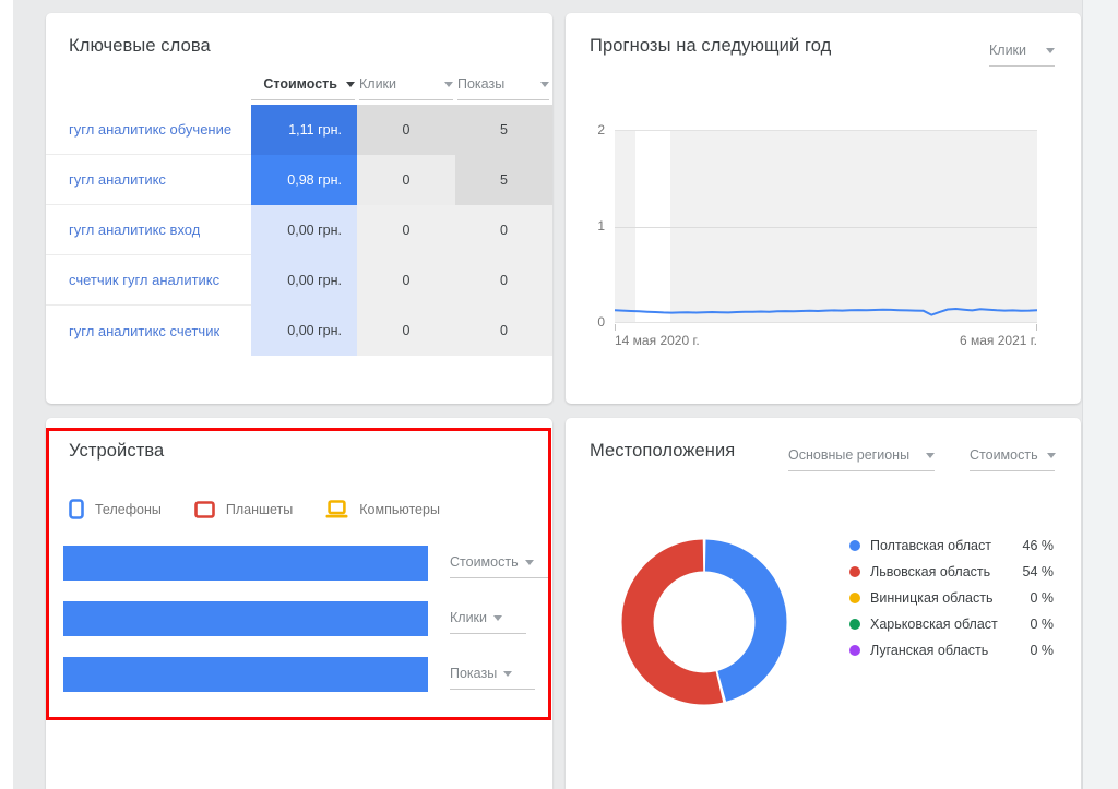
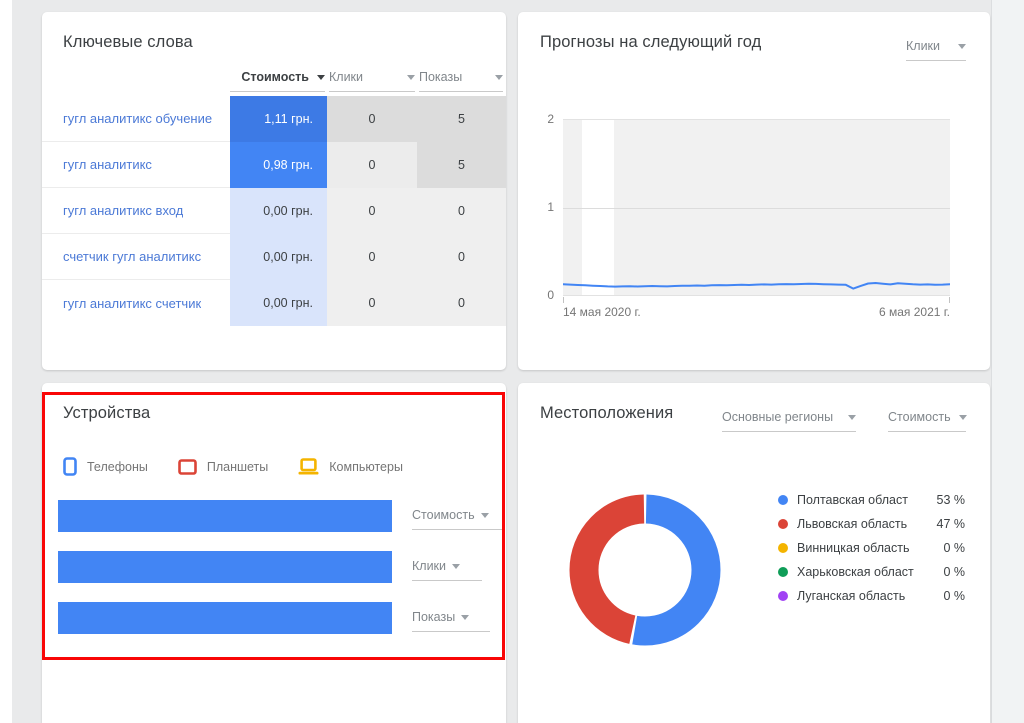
Местоположения/Полтавская област: 46 -> 53
Местоположения/Львовская область: 54 -> 47
